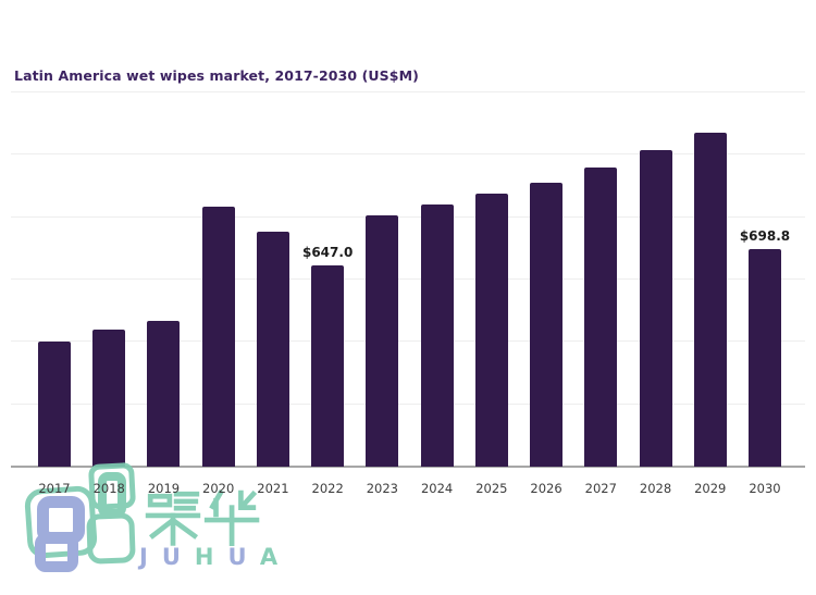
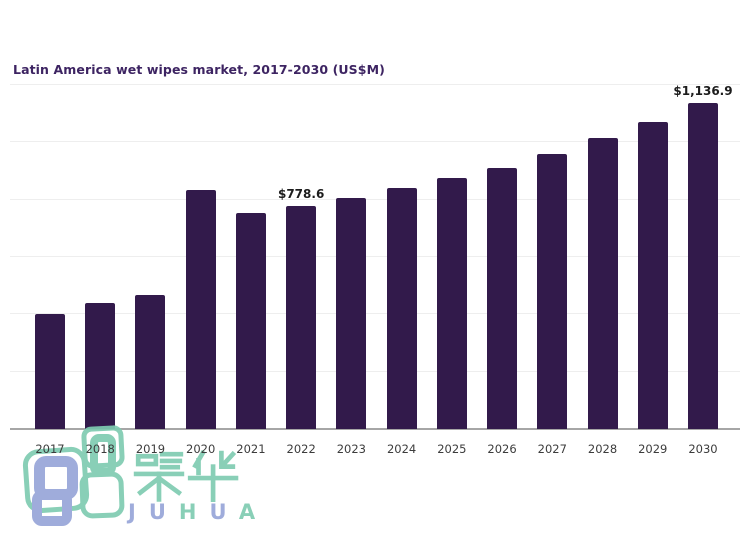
2022: $647.0 -> $778.6
2030: $698.8 -> $1,136.9
